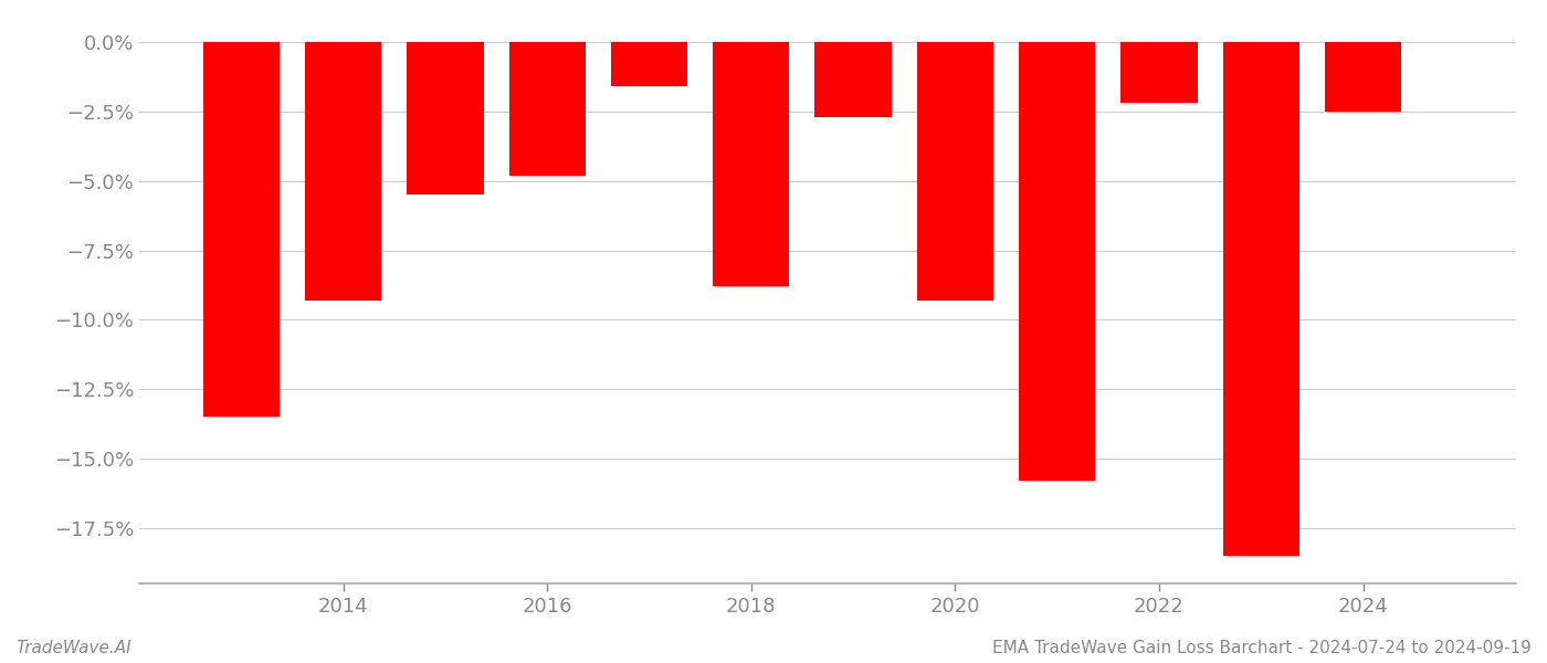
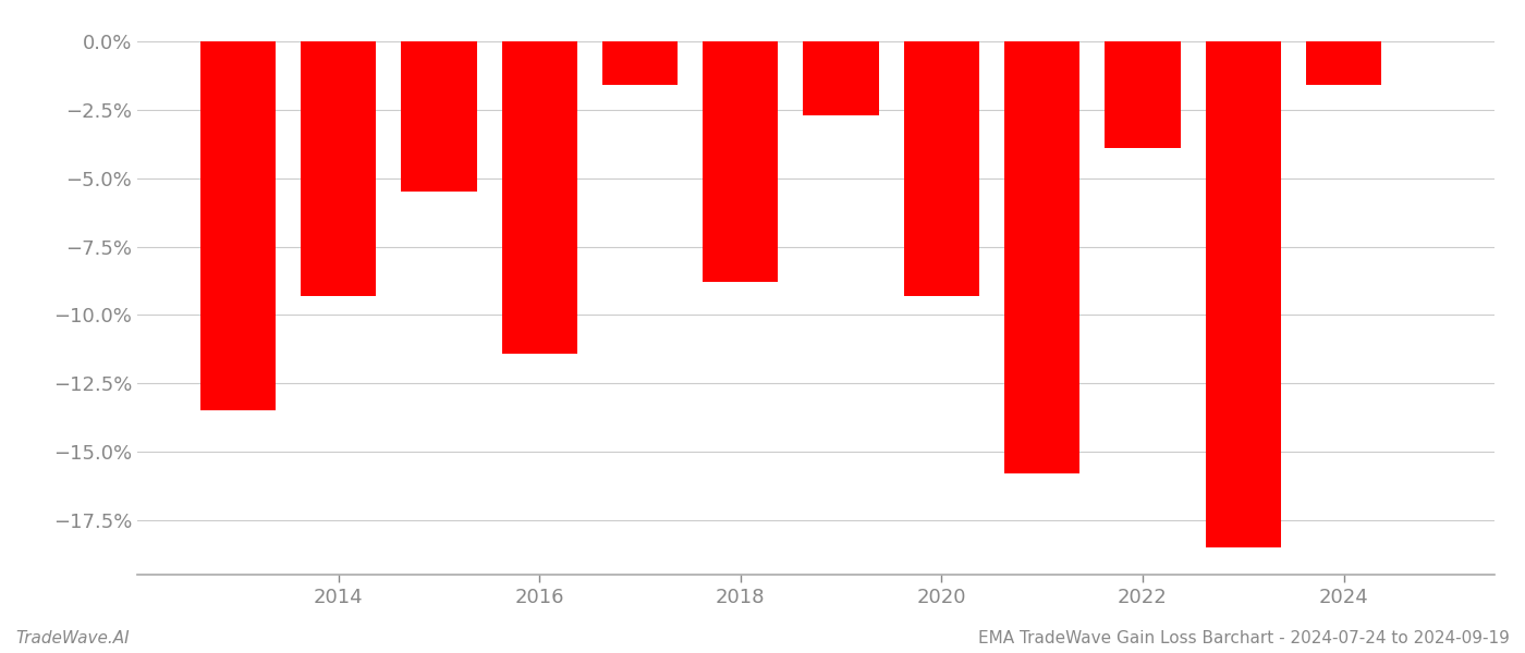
2016: -4.8% -> -11.4%
2022: -2.2% -> -3.9%
2024: -2.5% -> -1.6%
